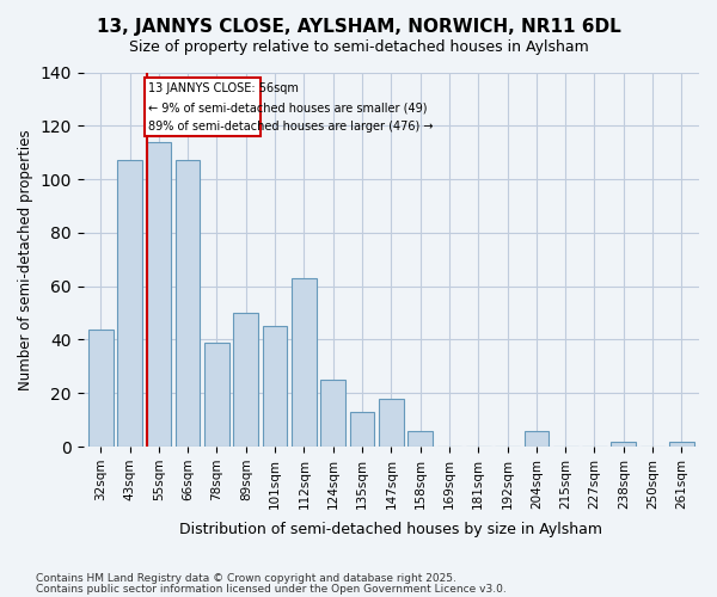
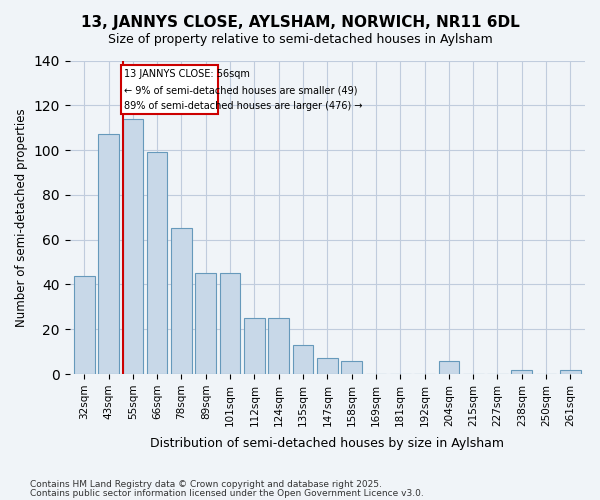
66sqm: 107 -> 99
78sqm: 39 -> 65
89sqm: 50 -> 45
112sqm: 63 -> 25
147sqm: 18 -> 7
